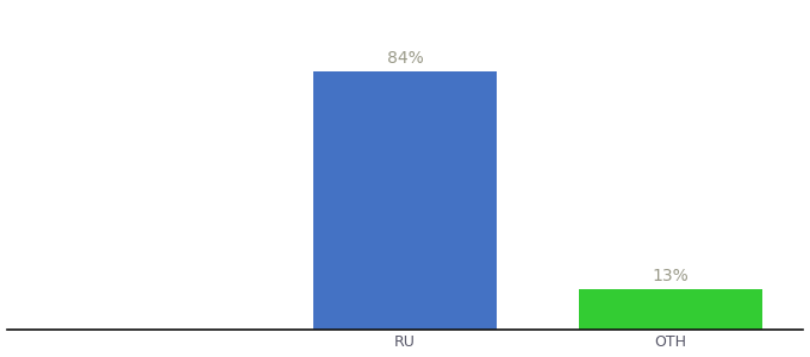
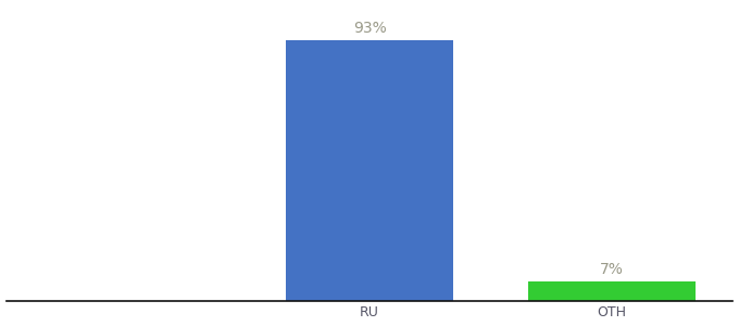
RU: 84% -> 93%
OTH: 13% -> 7%
